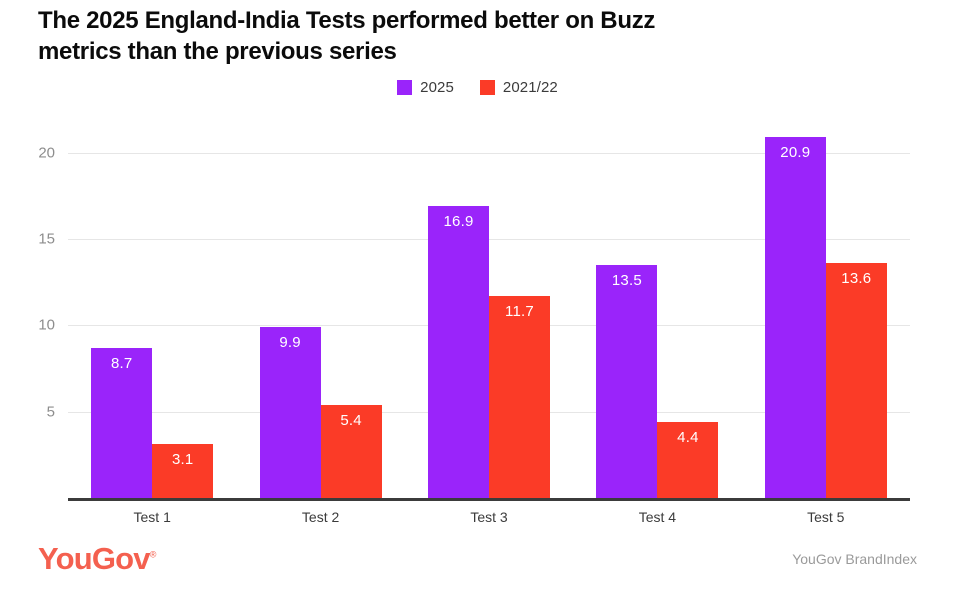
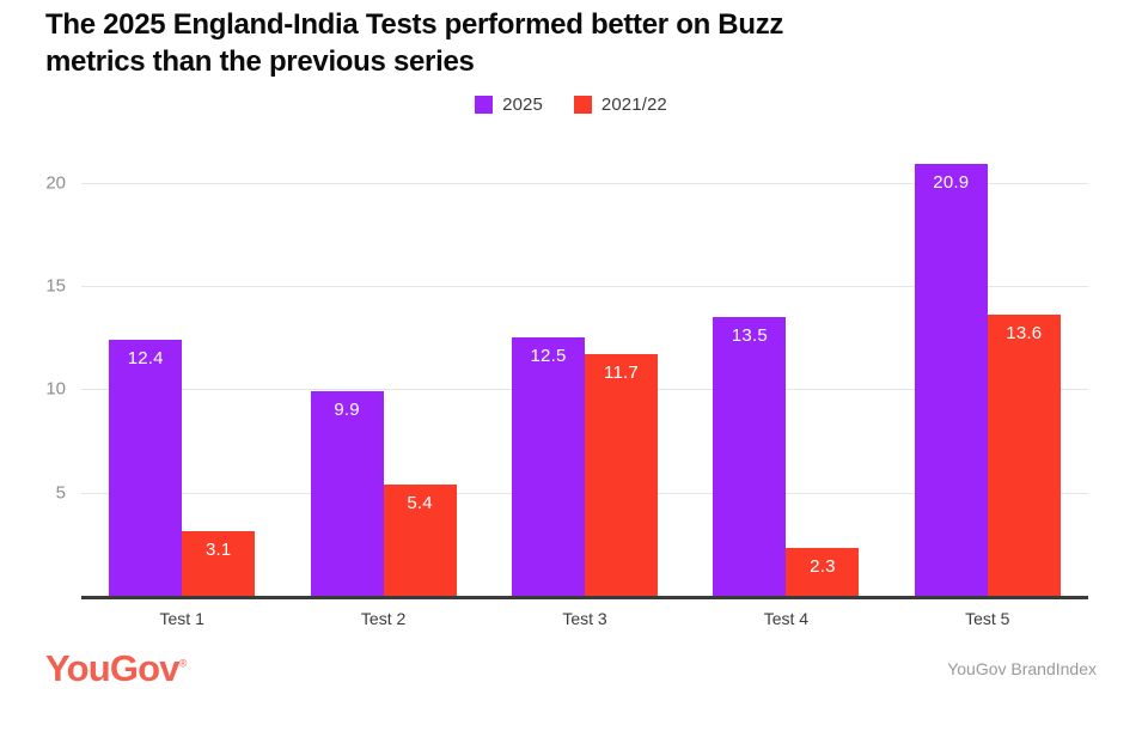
2025/Test 1: 8.7 -> 12.4
2025/Test 3: 16.9 -> 12.5
2021/22/Test 4: 4.4 -> 2.3
